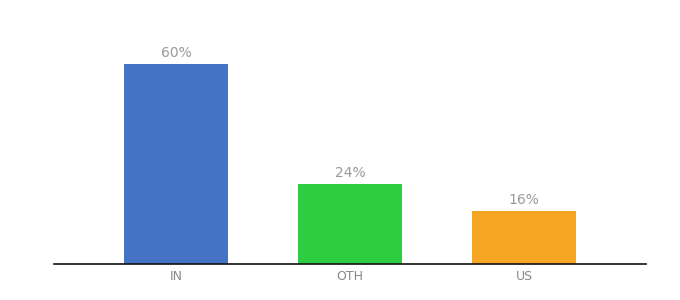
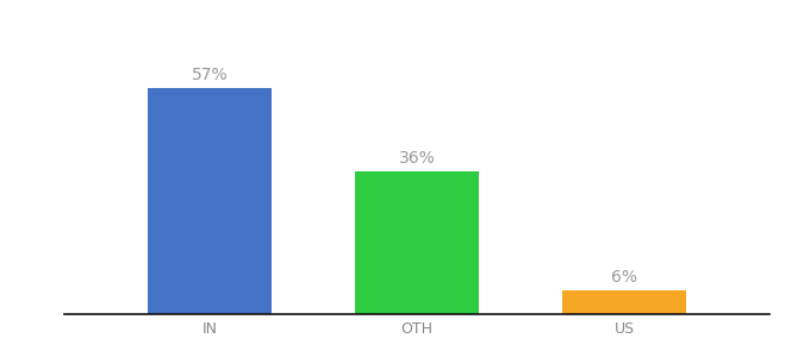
IN: 60% -> 57%
OTH: 24% -> 36%
US: 16% -> 6%
